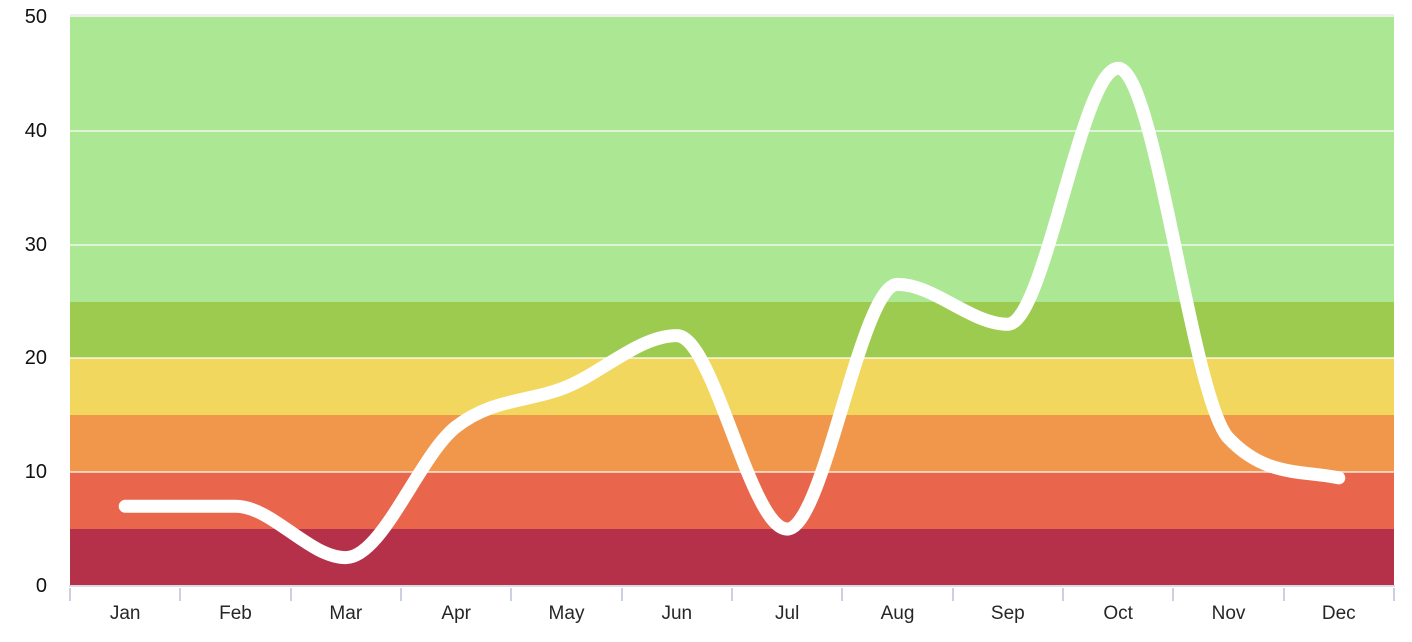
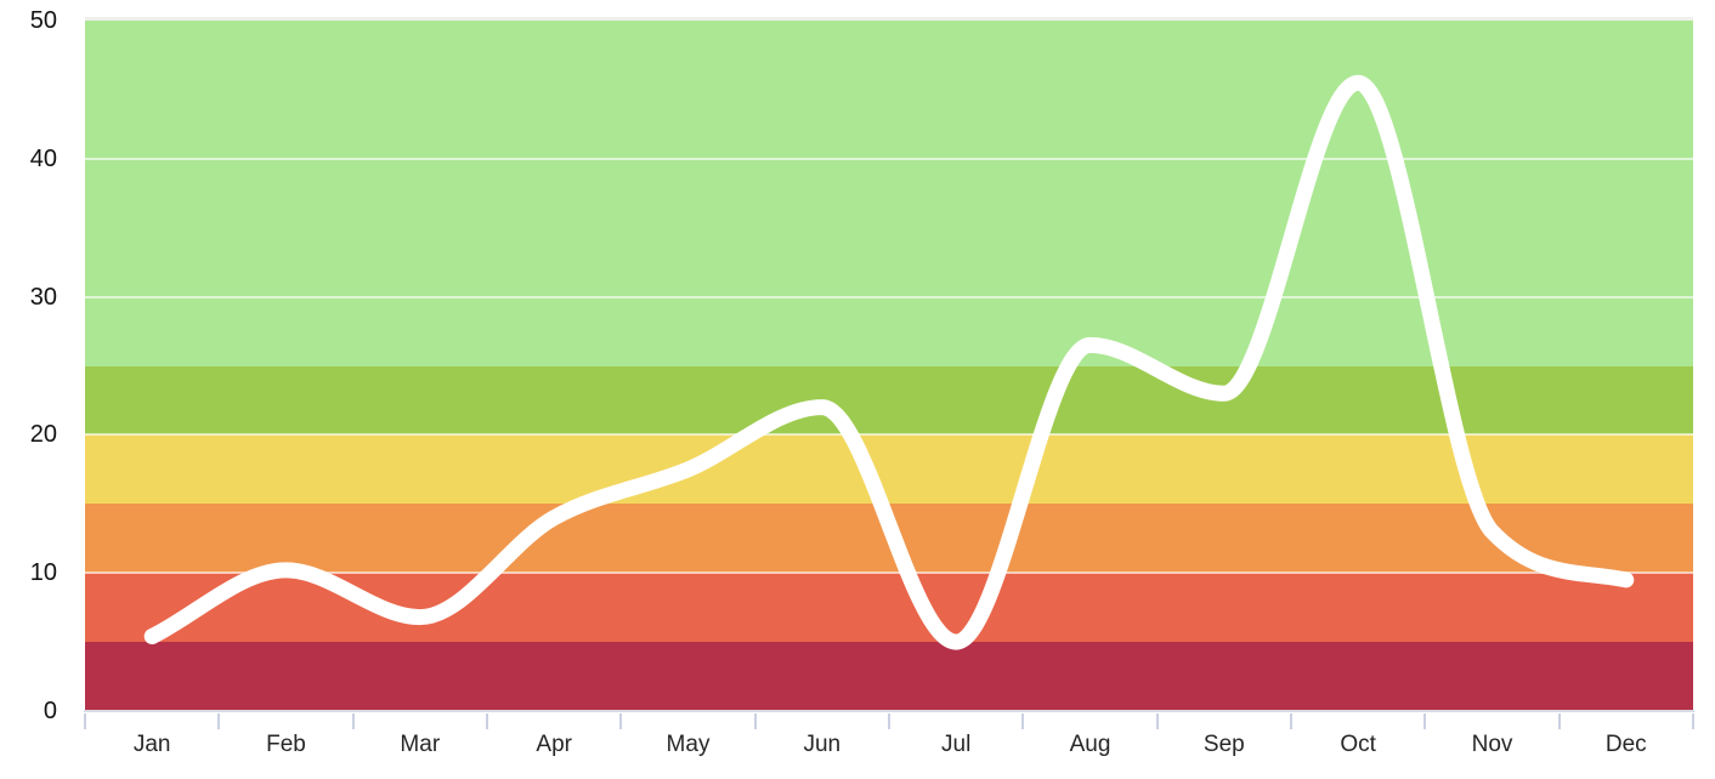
Jan: 7.0 -> 5.4
Feb: 7.0 -> 10.2
Mar: 2.5 -> 6.8
